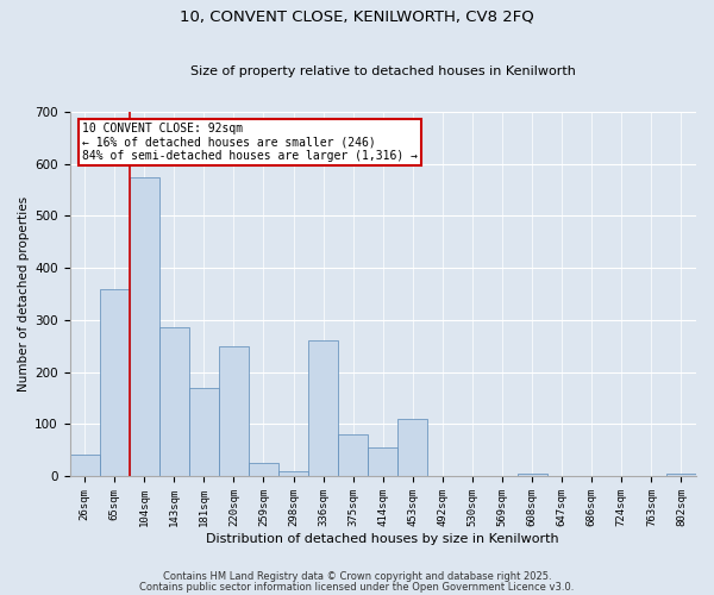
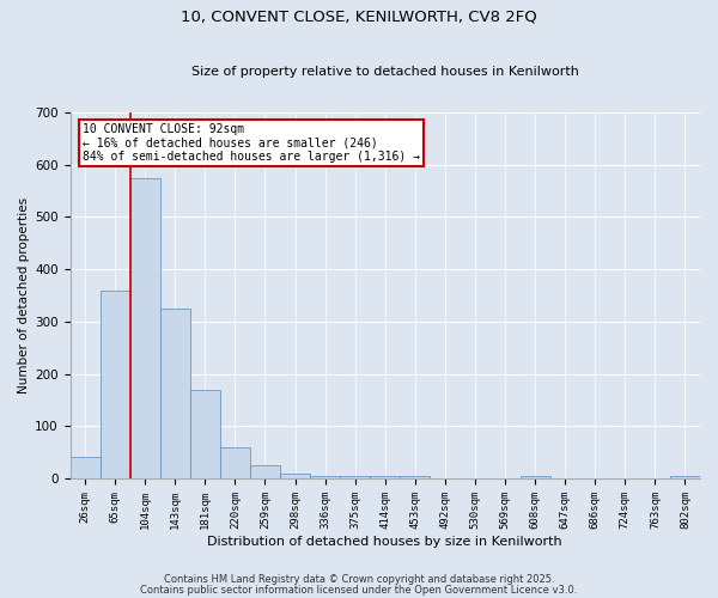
143sqm: 285 -> 325
220sqm: 250 -> 60
336sqm: 260 -> 5
375sqm: 80 -> 5
414sqm: 55 -> 5
453sqm: 110 -> 5
